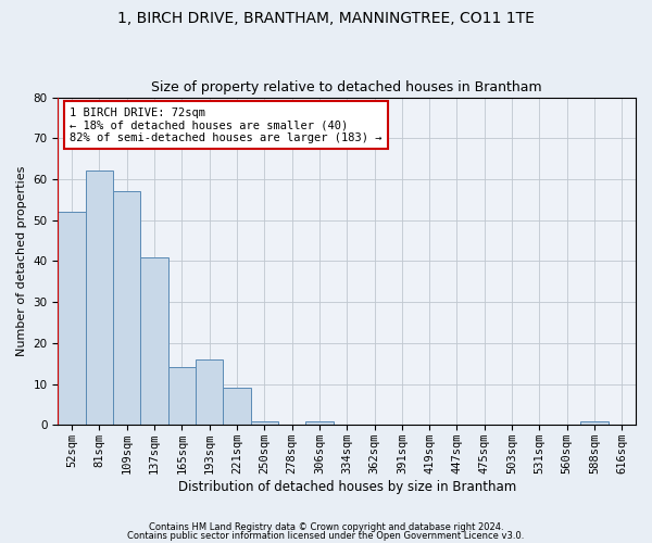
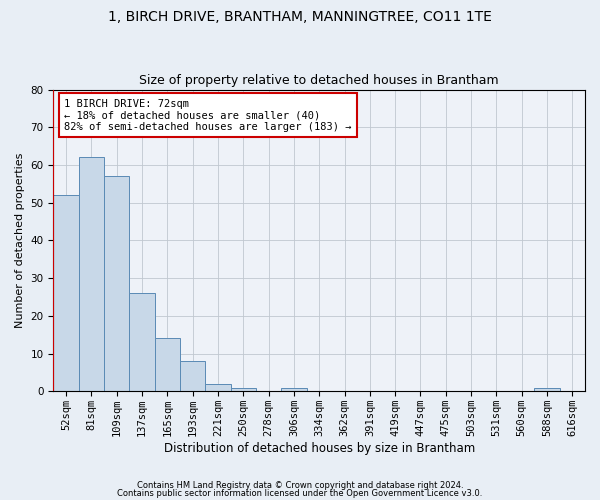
137sqm: 41 -> 26
193sqm: 16 -> 8
221sqm: 9 -> 2
